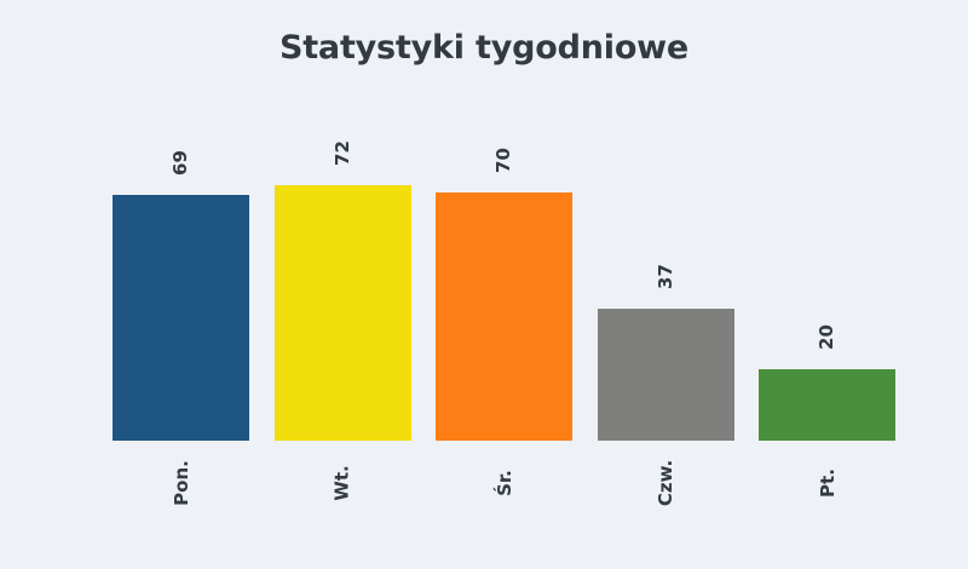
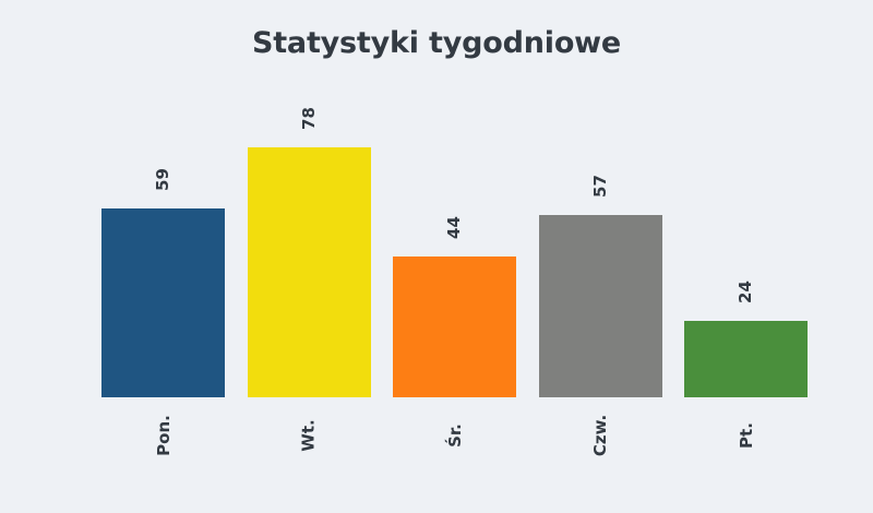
Pon.: 69 -> 59
Wt.: 72 -> 78
Śr.: 70 -> 44
Czw.: 37 -> 57
Pt.: 20 -> 24
